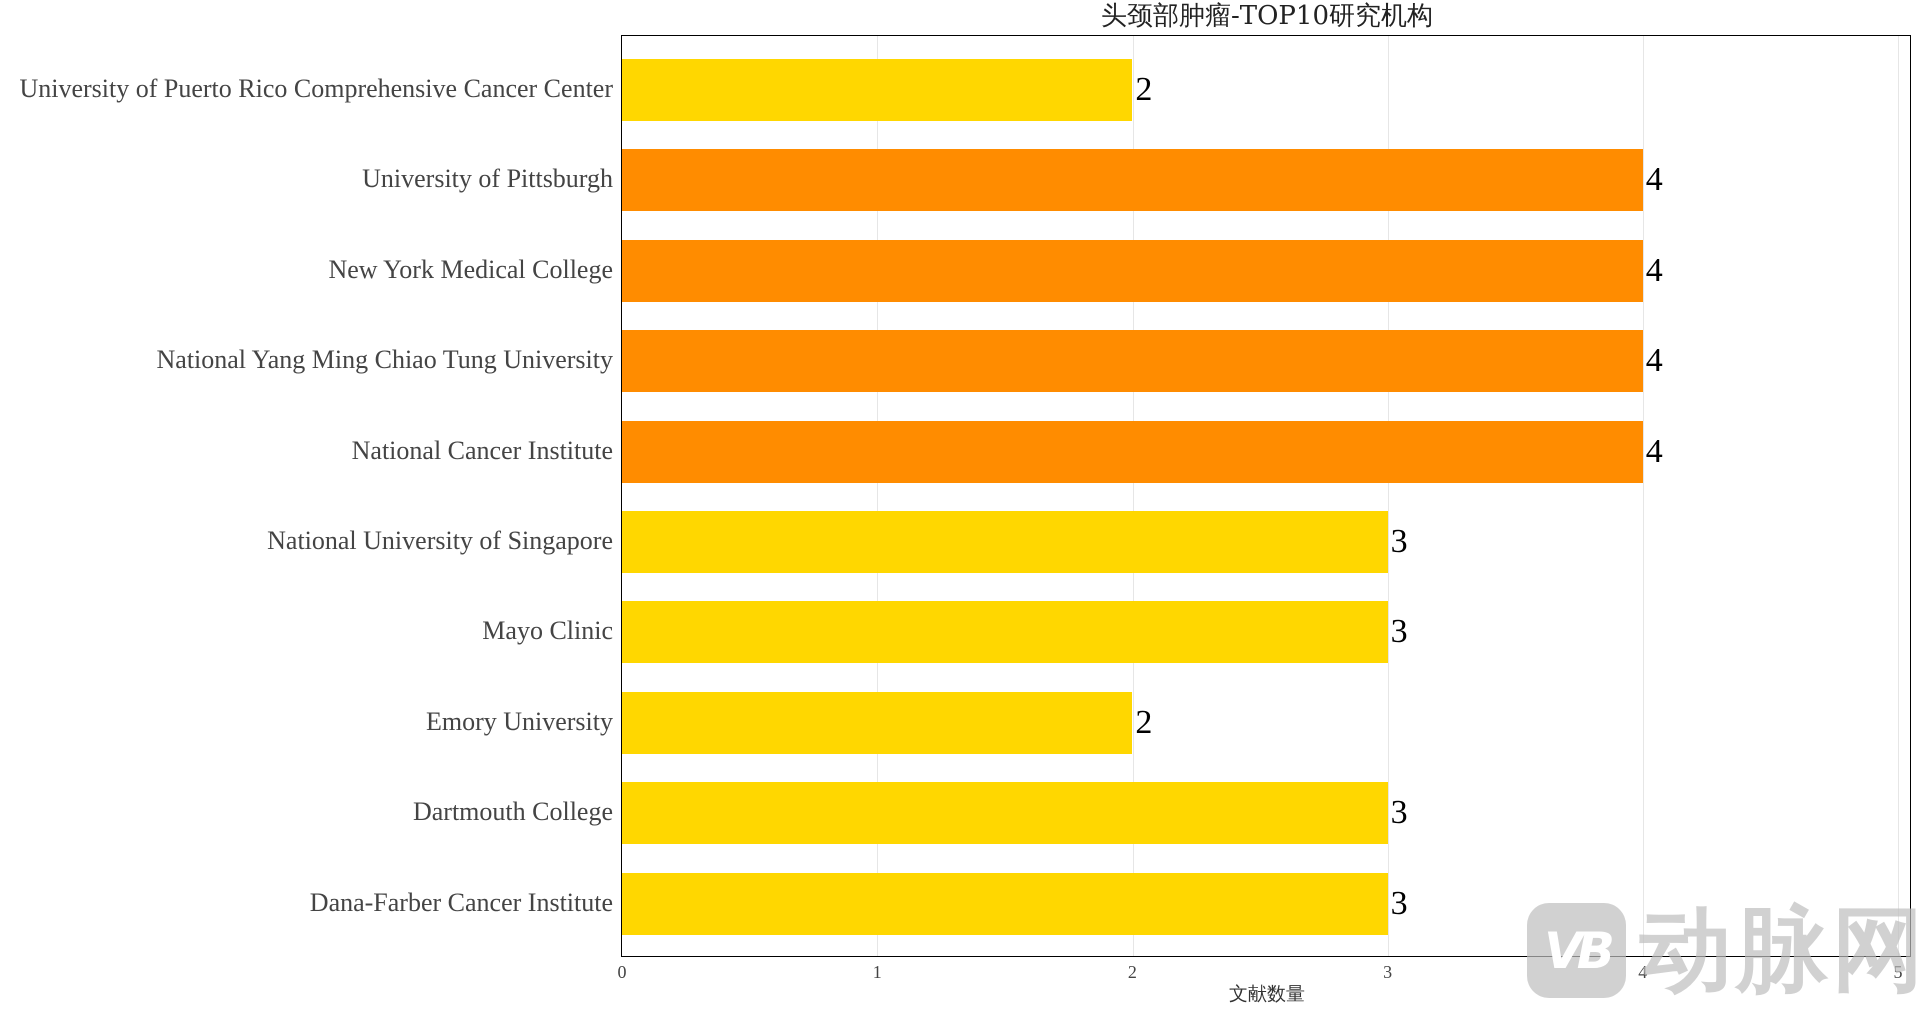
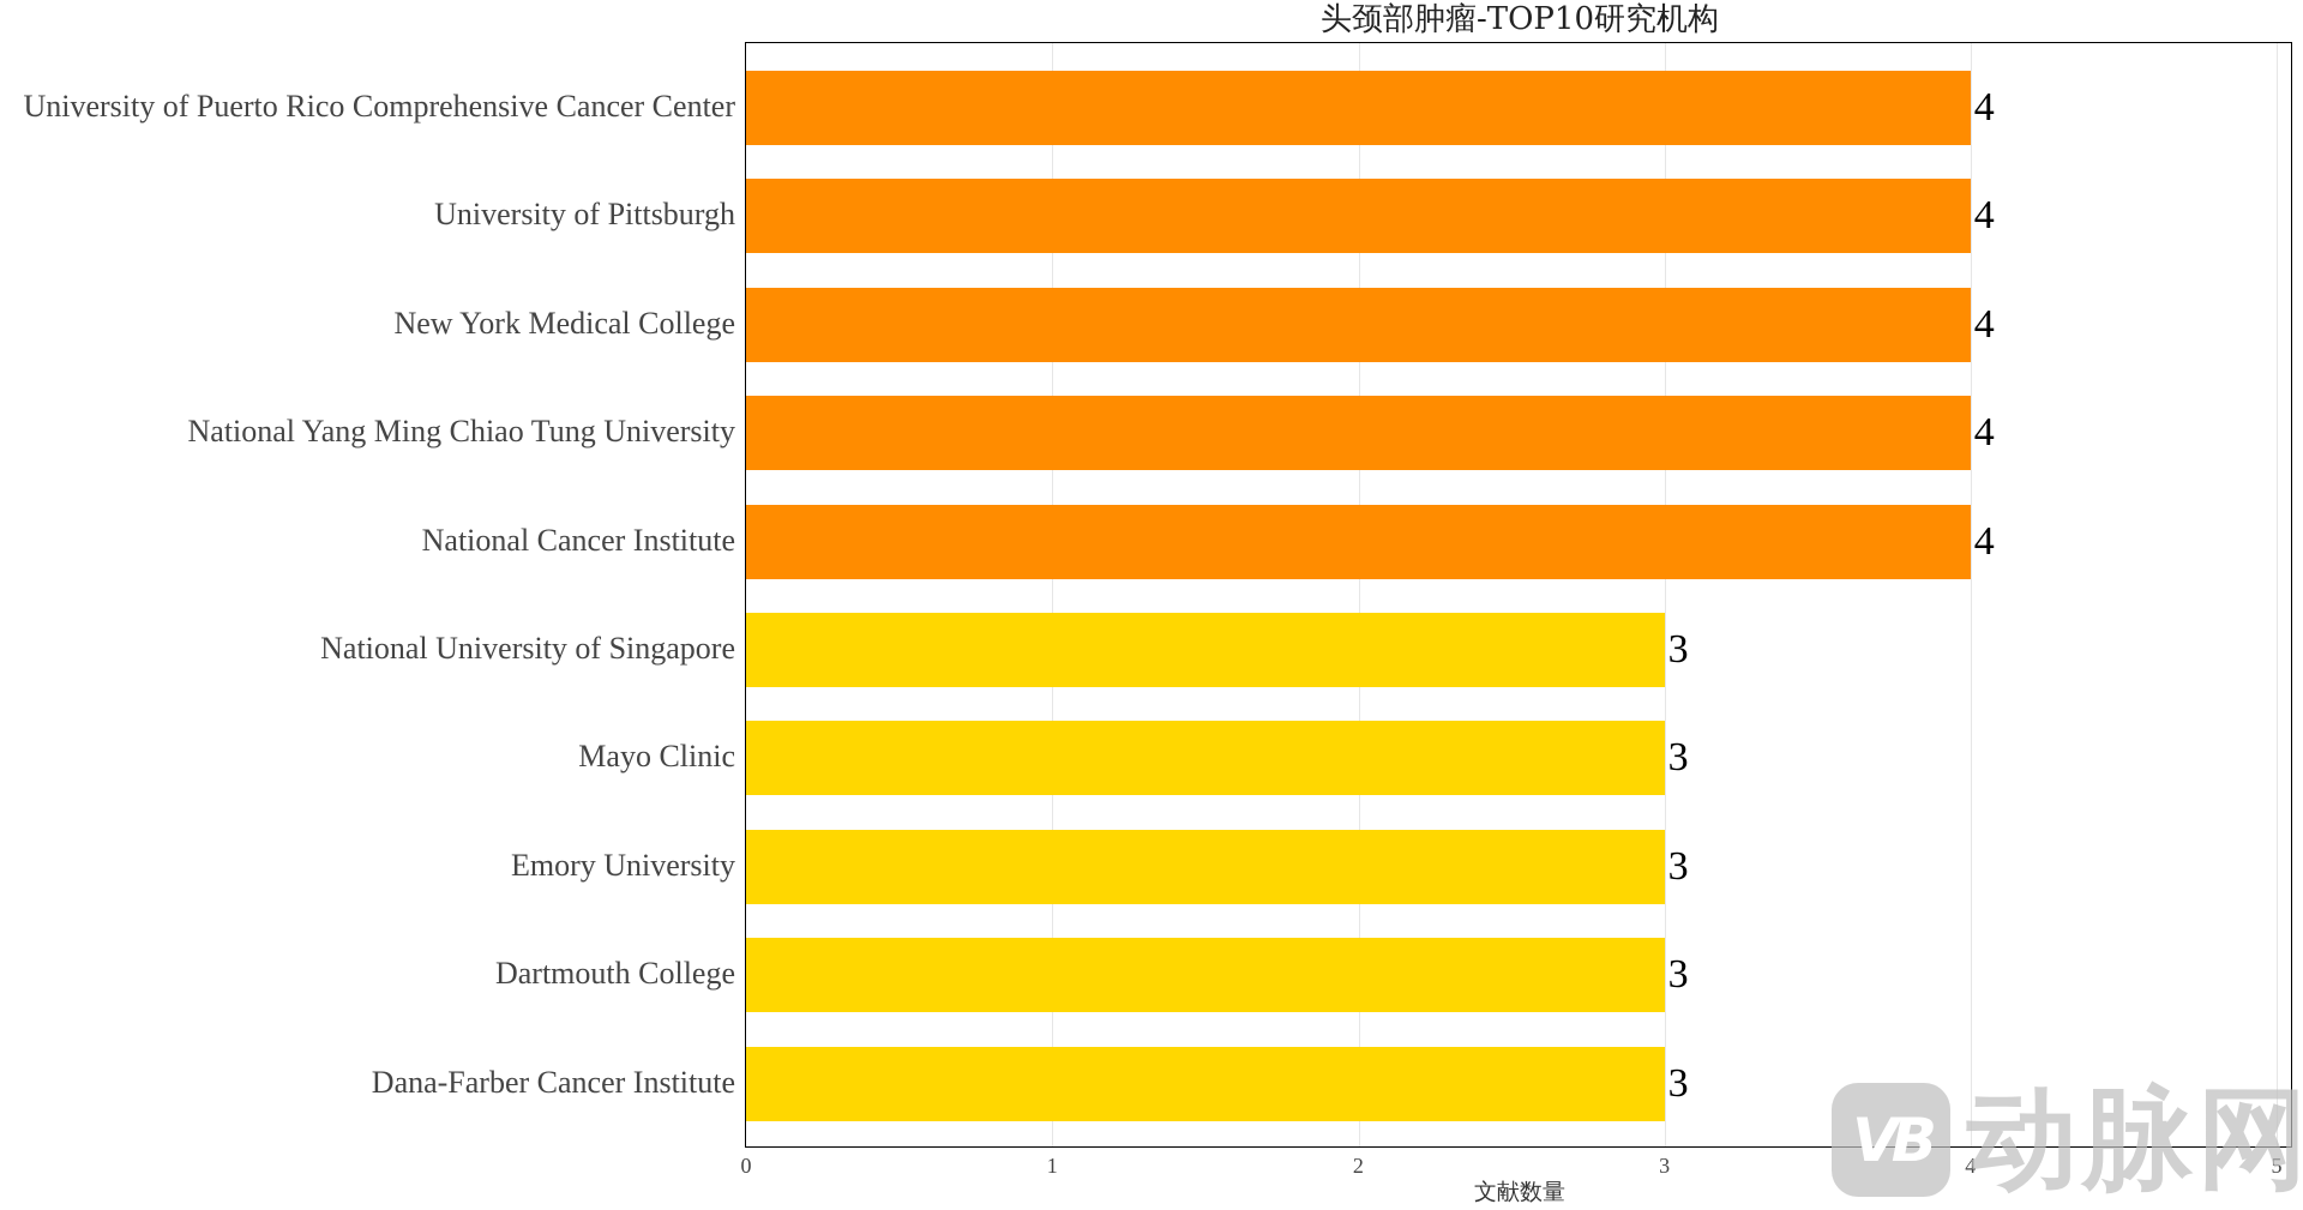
University of Puerto Rico Comprehensive Cancer Center: 2 -> 4
Emory University: 2 -> 3
